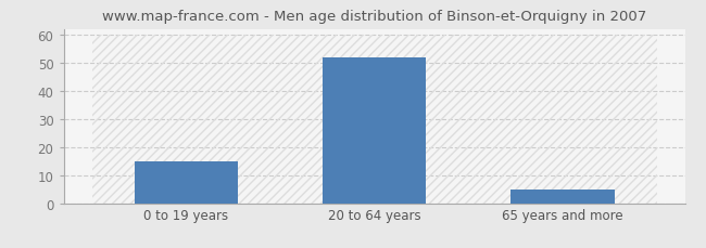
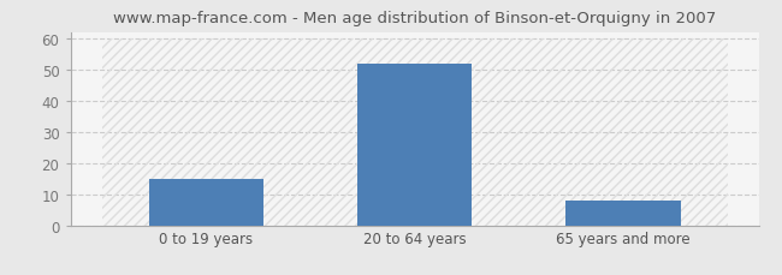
65 years and more: 5 -> 8
